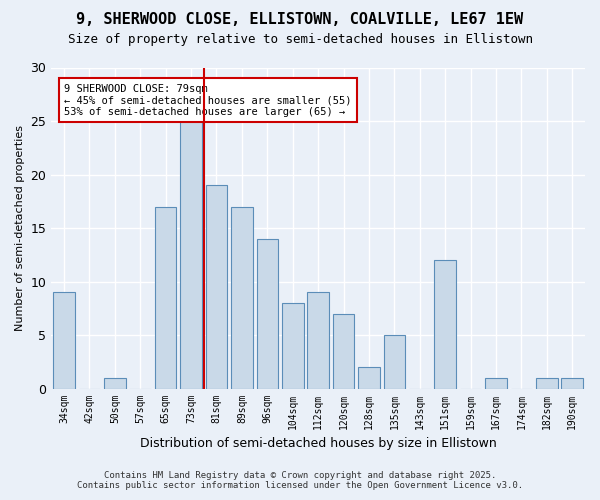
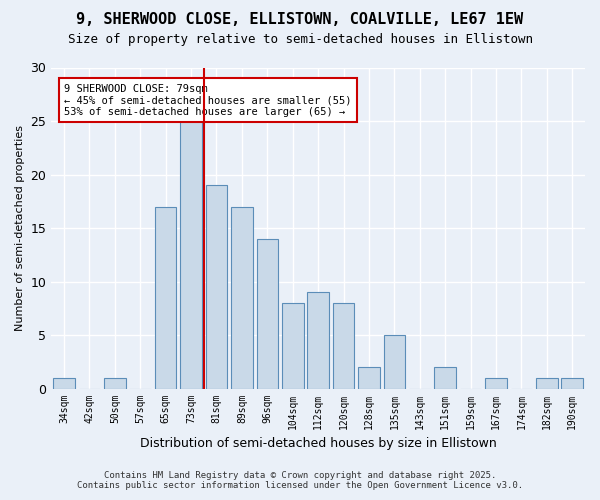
34sqm: 9 -> 1
120sqm: 7 -> 8
151sqm: 12 -> 2
